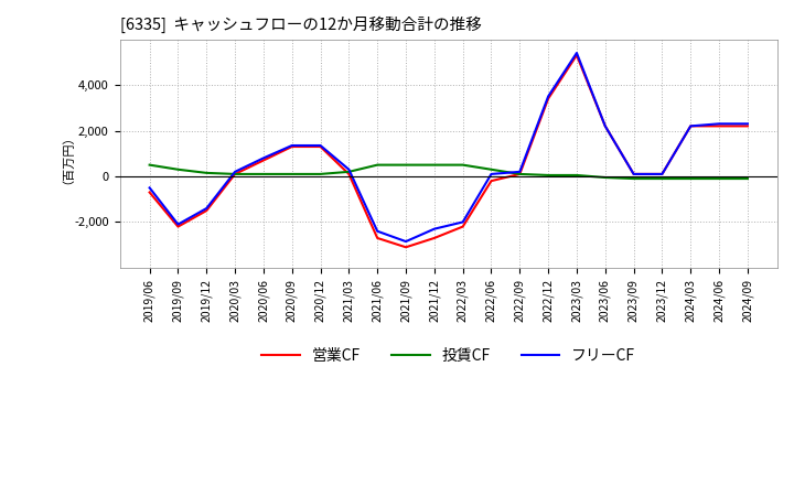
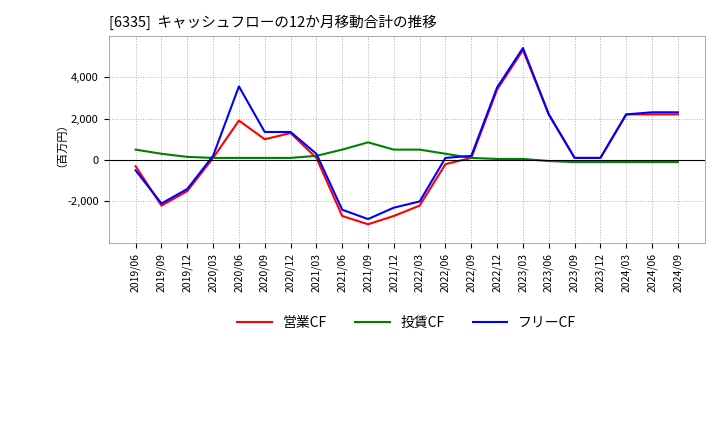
営業CF/2019/06: -700 -> -300
営業CF/2020/06: 700 -> 1,900
フリーCF/2020/06: 800 -> 3,550
営業CF/2020/09: 1,300 -> 1,000
投賃CF/2021/09: 500 -> 850
